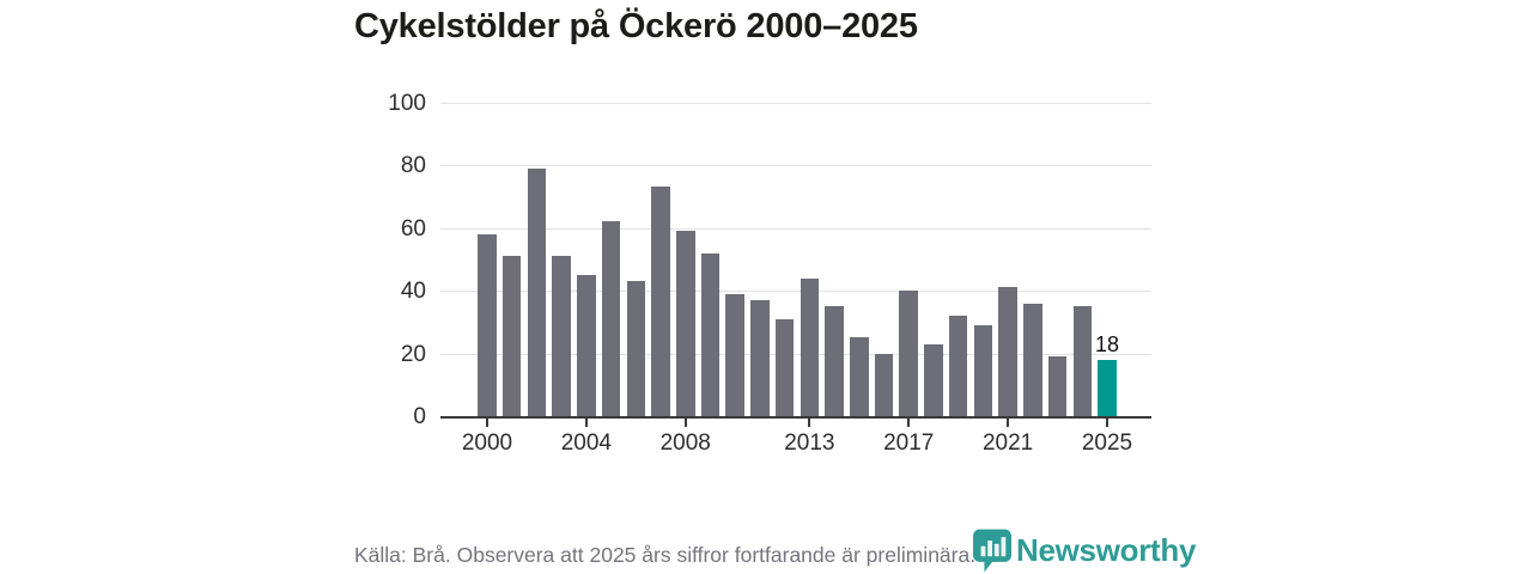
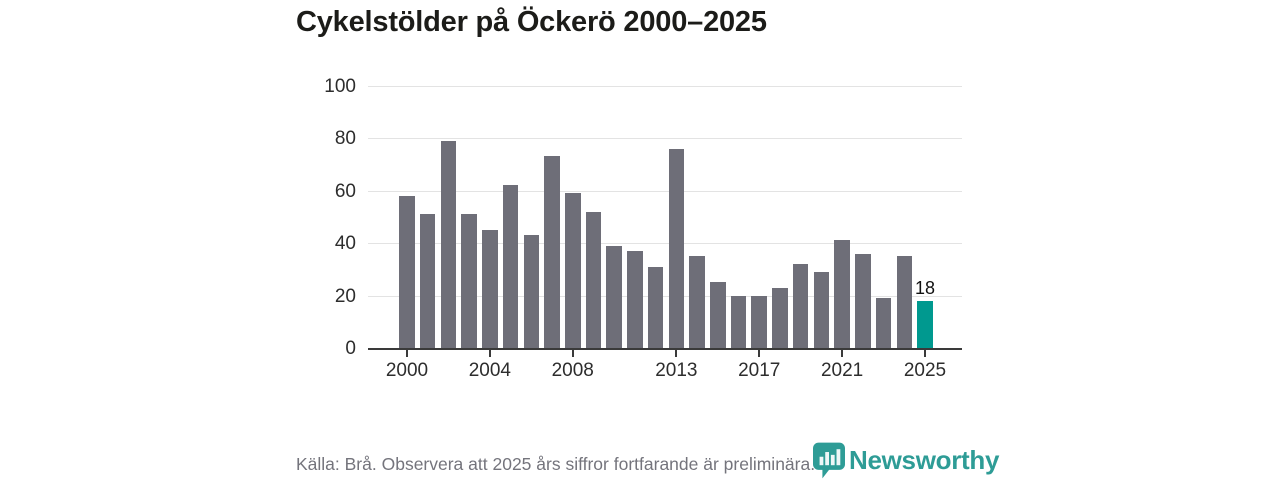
2013: 44 -> 76
2017: 40 -> 20
